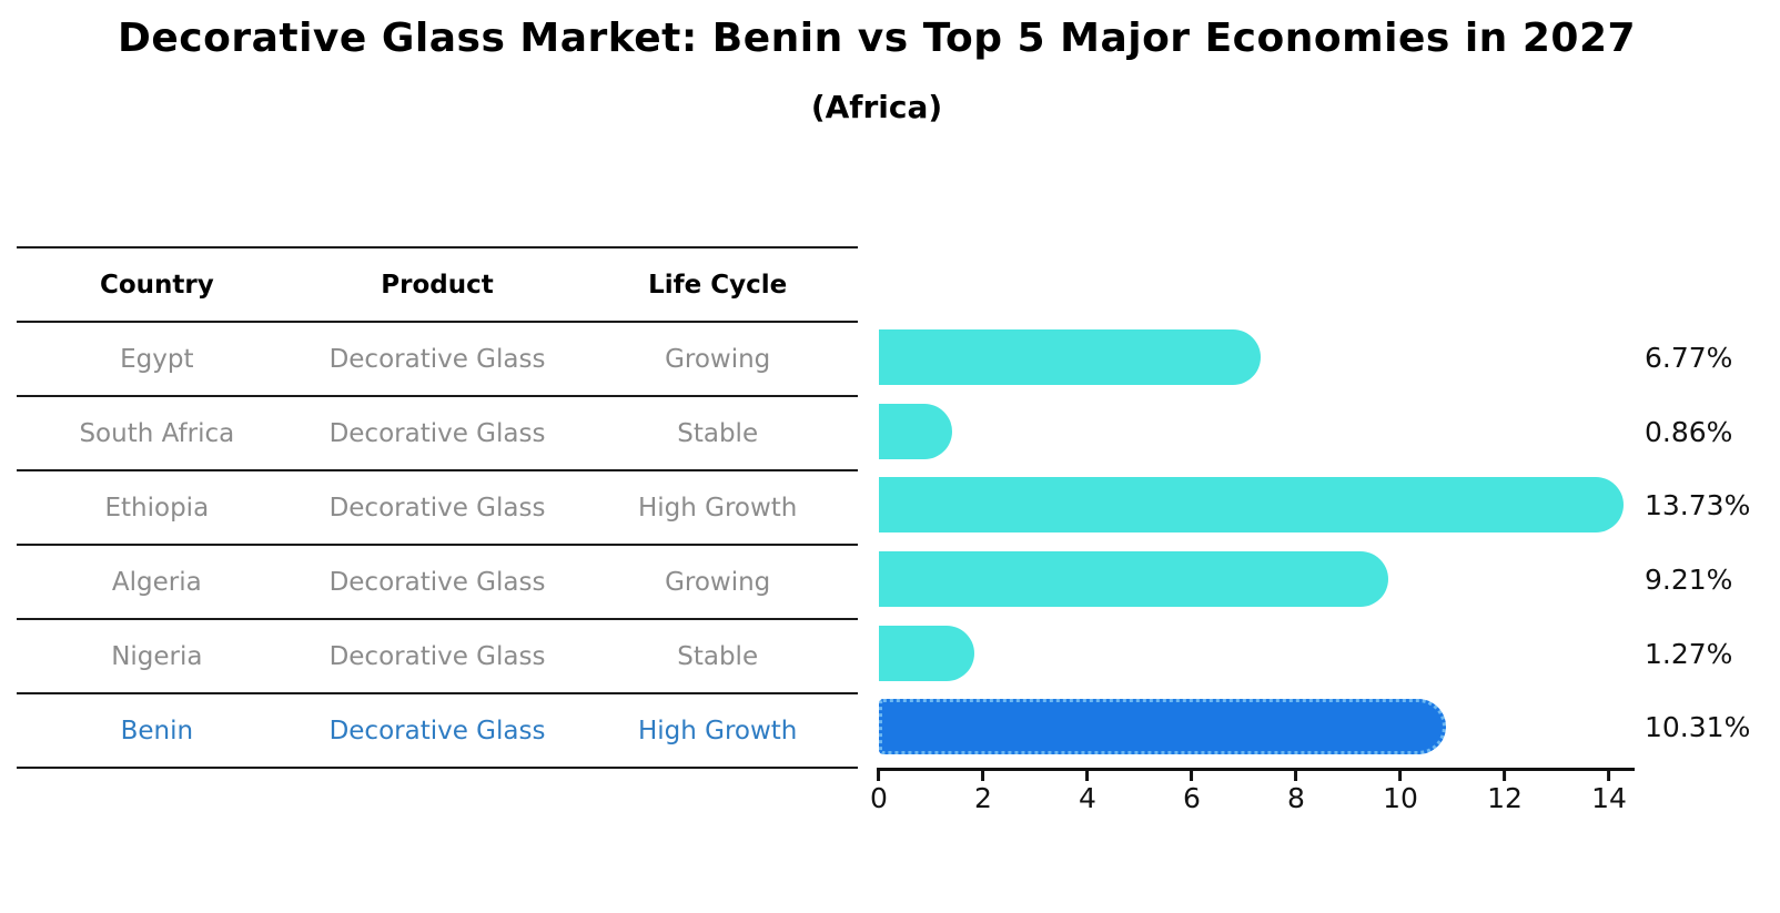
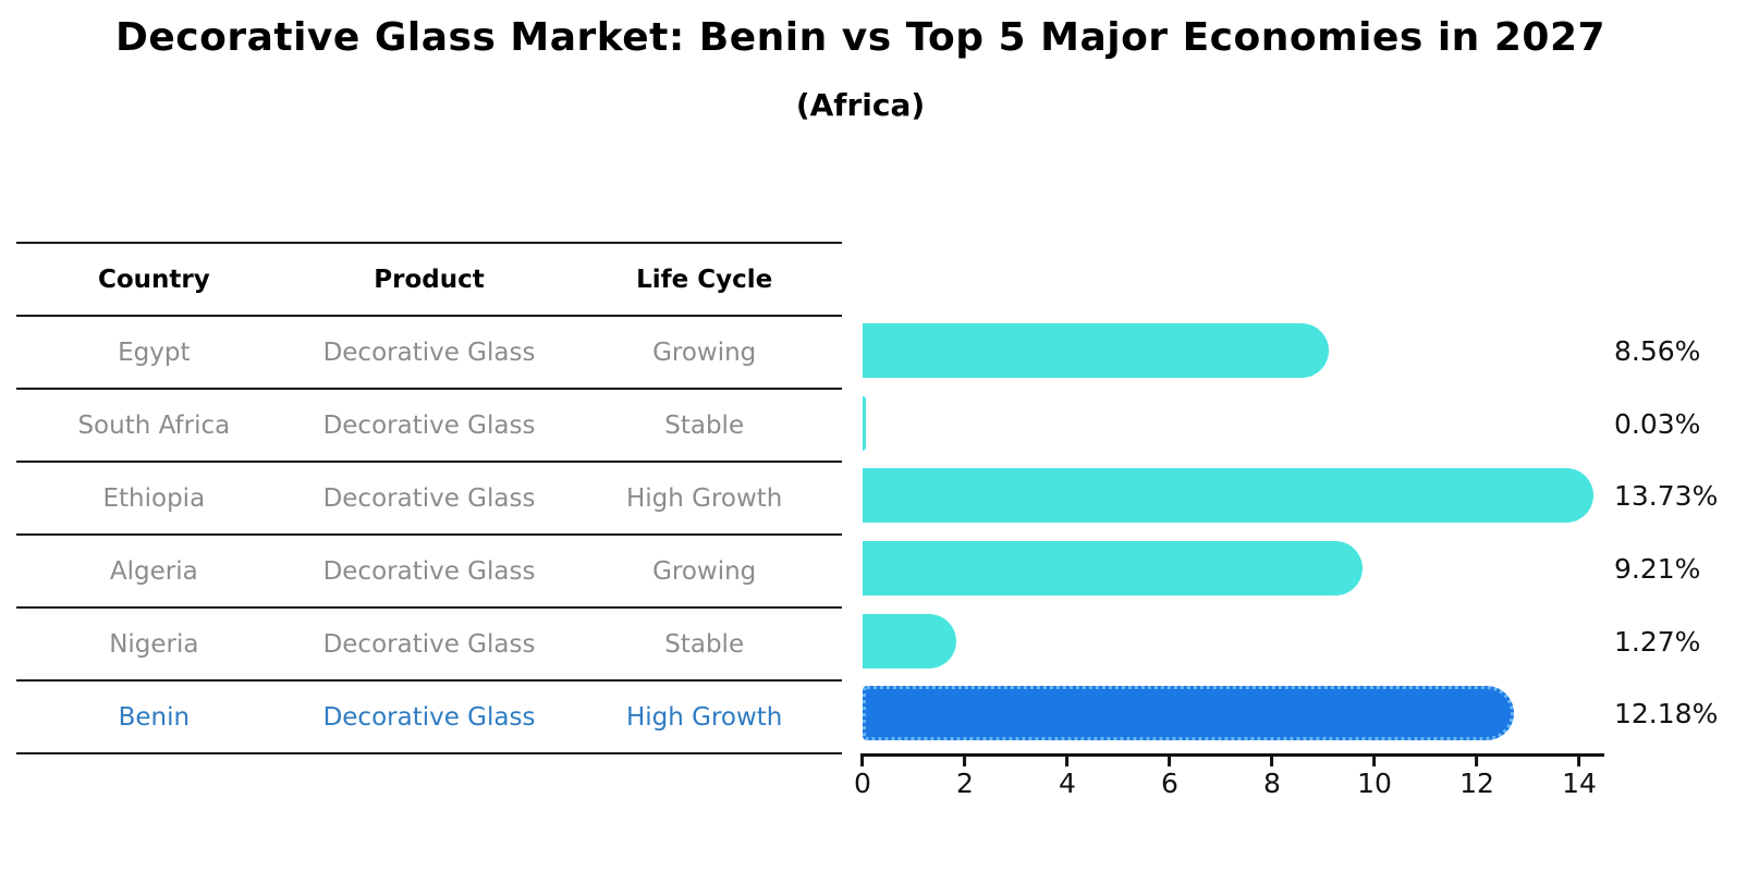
Egypt: 6.77% -> 8.56%
South Africa: 0.86% -> 0.03%
Benin: 10.31% -> 12.18%
